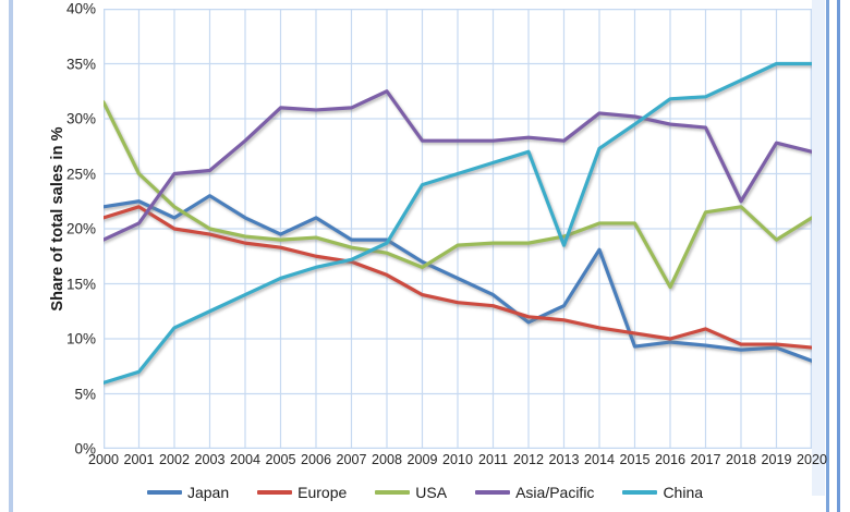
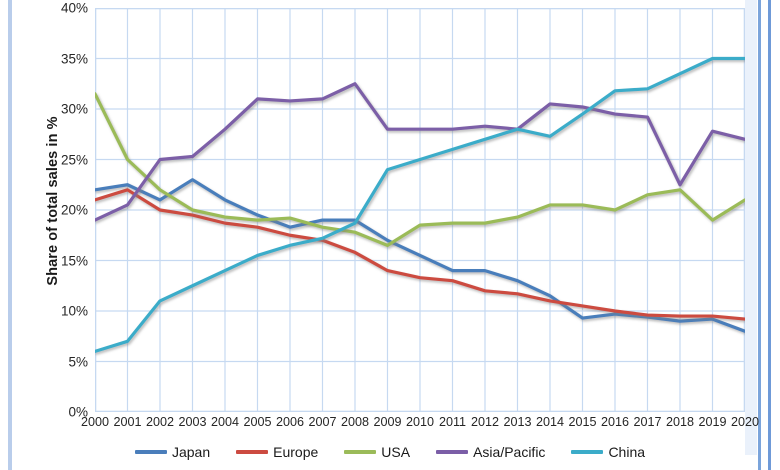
Japan/2006: 21.0% -> 18.3%
Japan/2012: 11.5% -> 14.0%
China/2013: 18.5% -> 28.0%
Japan/2014: 18.1% -> 11.5%
USA/2016: 14.7% -> 20.0%
Europe/2017: 10.9% -> 9.6%
